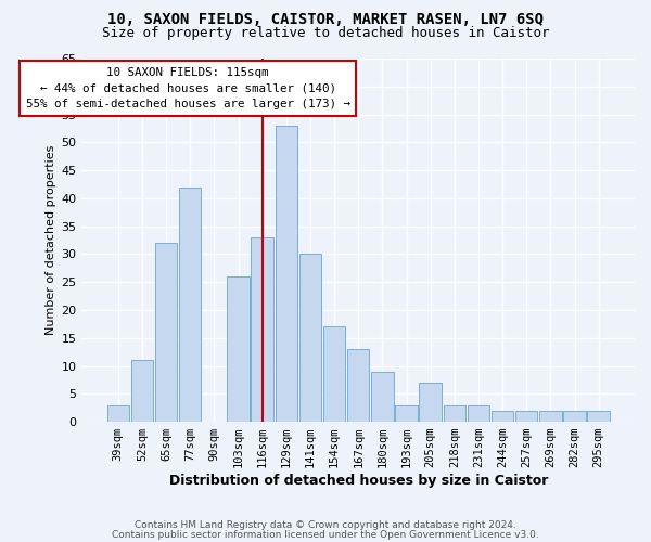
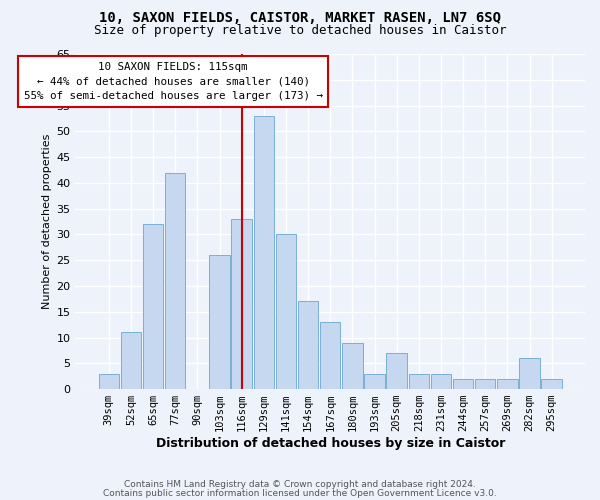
282sqm: 2 -> 6
